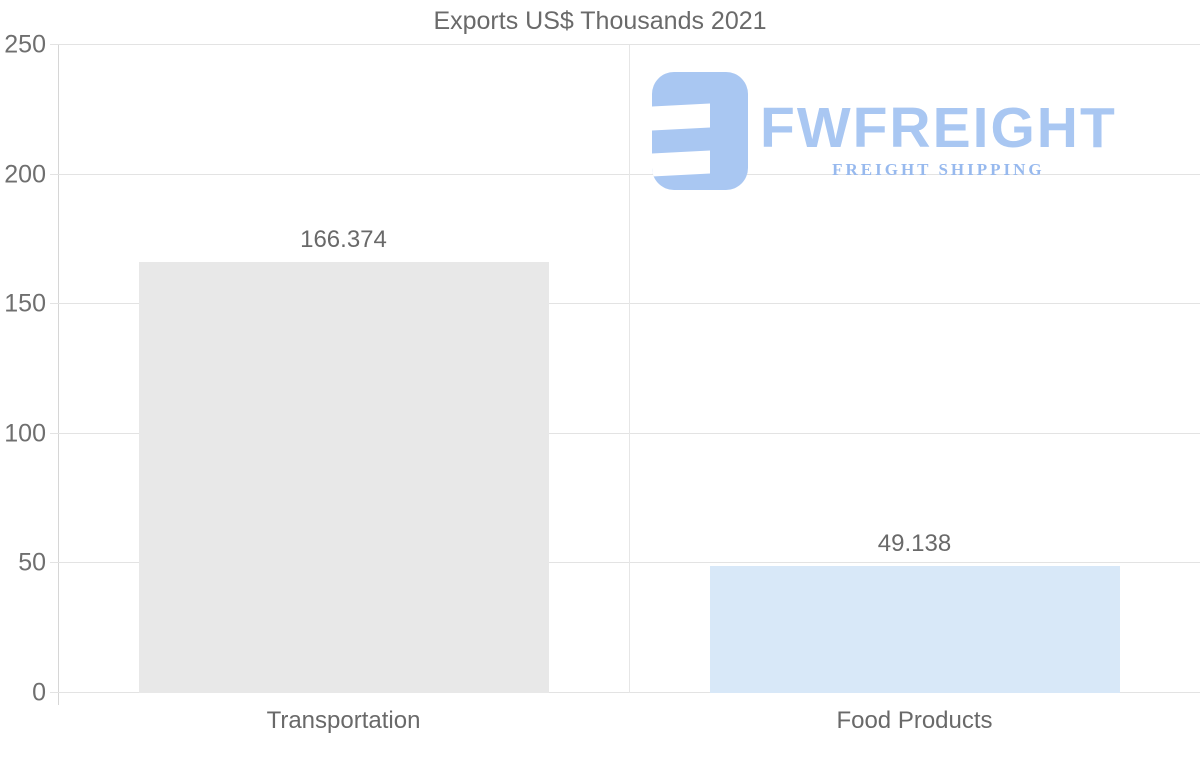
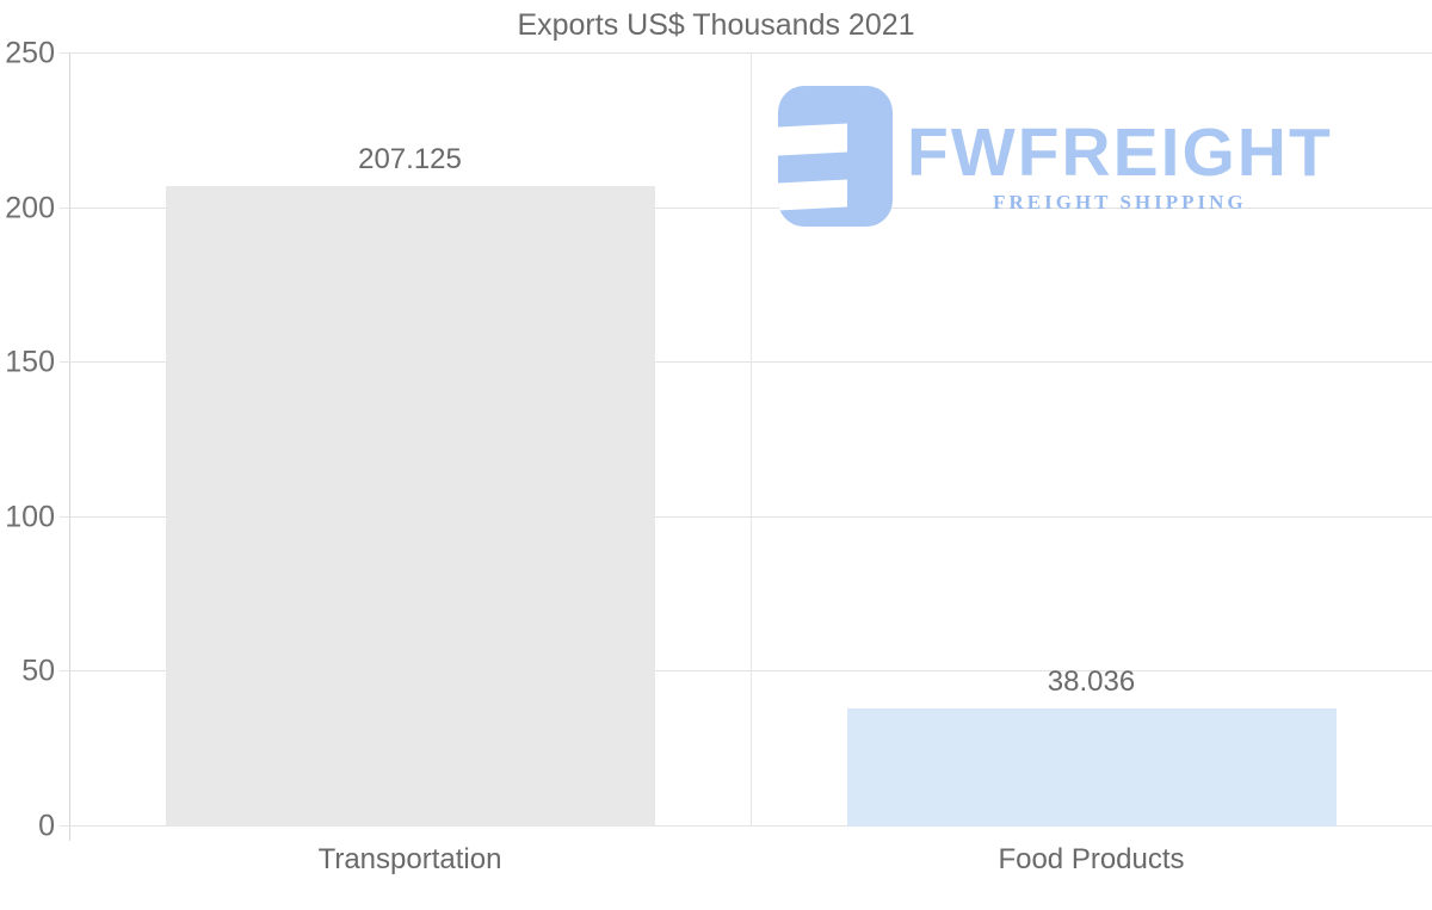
Transportation: 166.374 -> 207.125
Food Products: 49.138 -> 38.036
